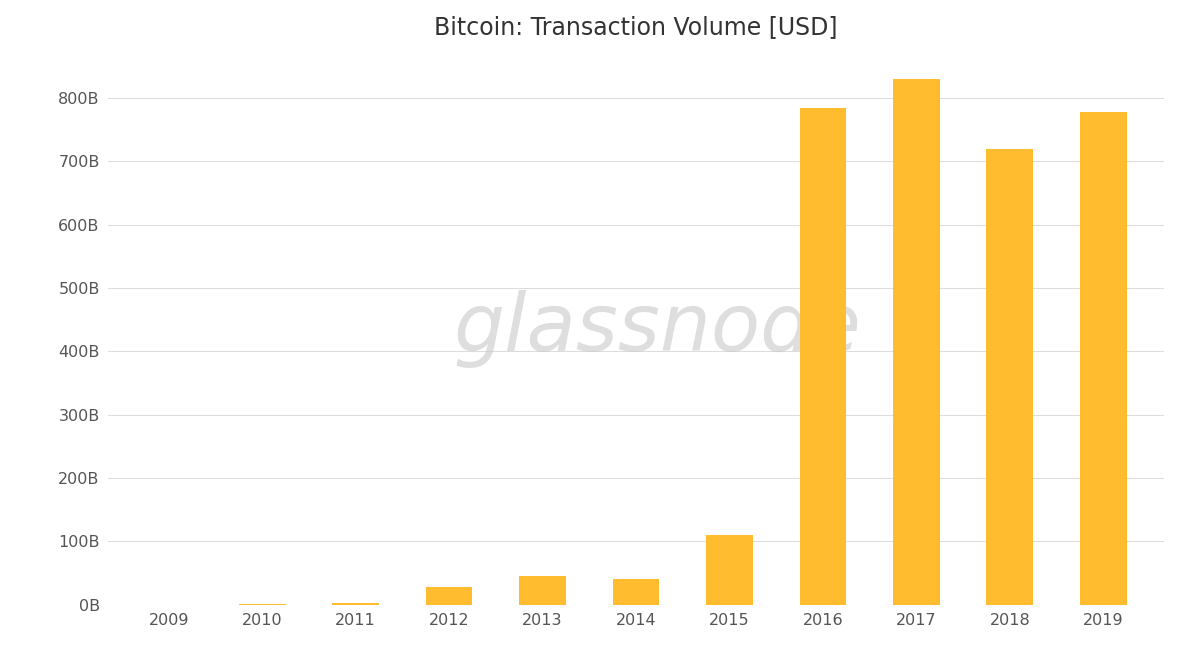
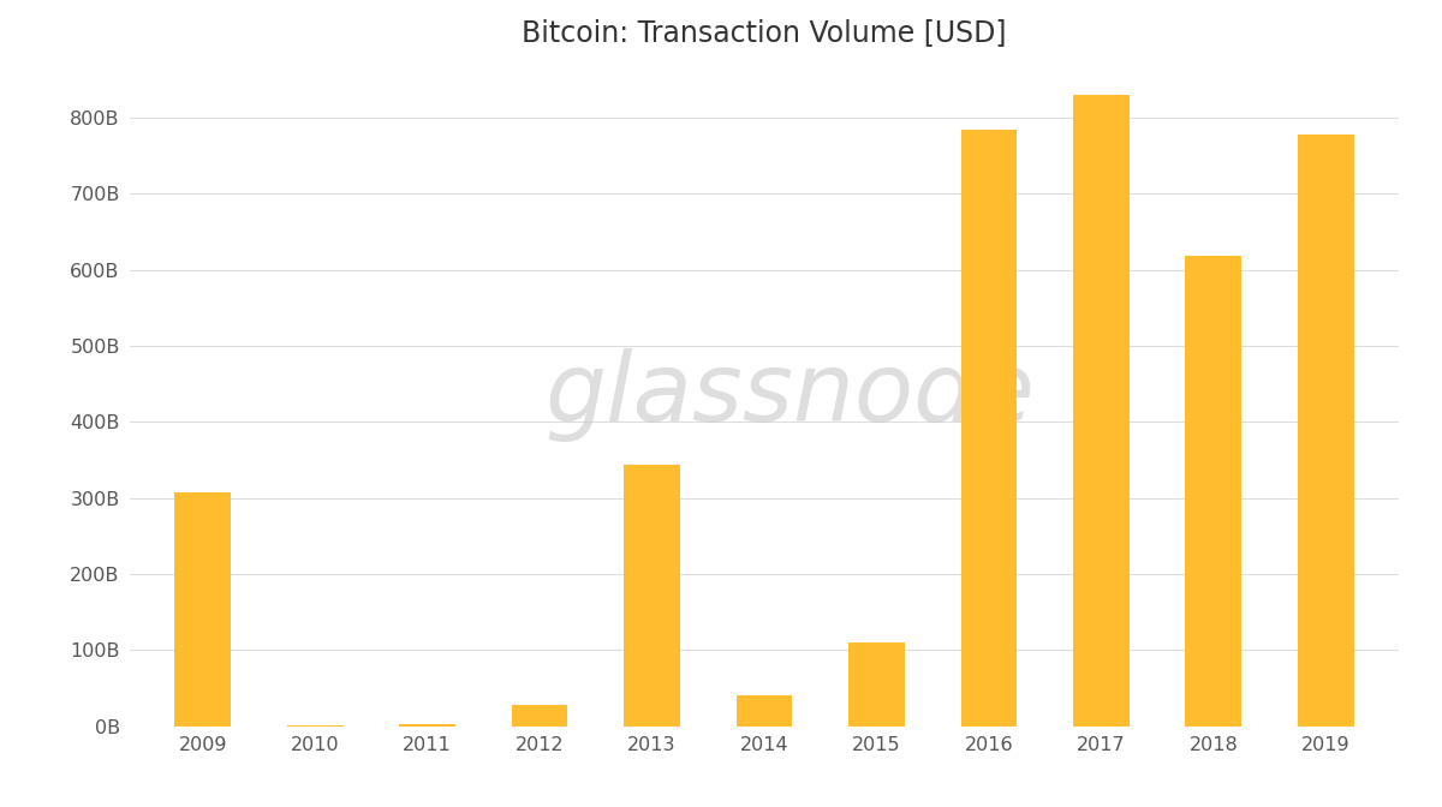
2009: 0B -> 308B
2013: 46B -> 344B
2018: 720B -> 618B
